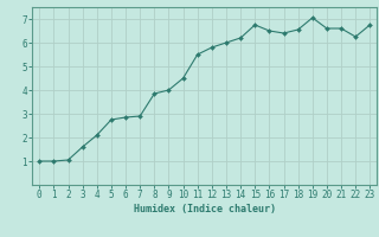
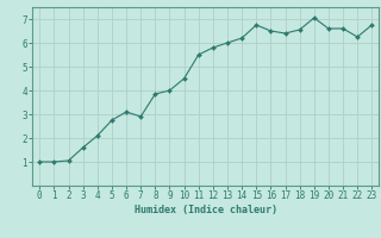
6: 2.85 -> 3.10
